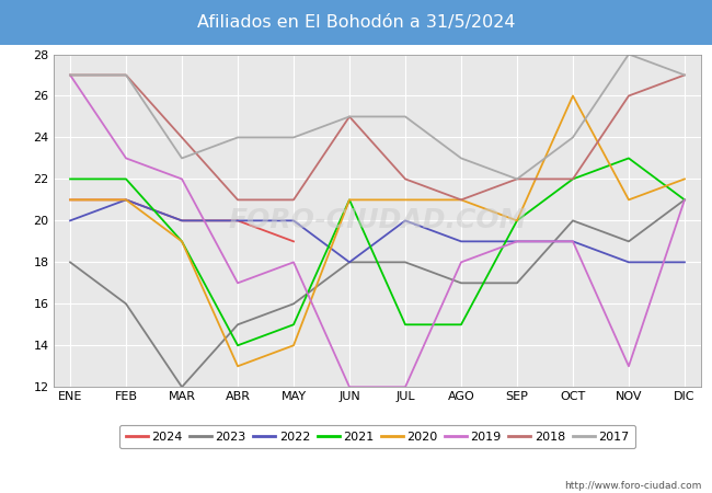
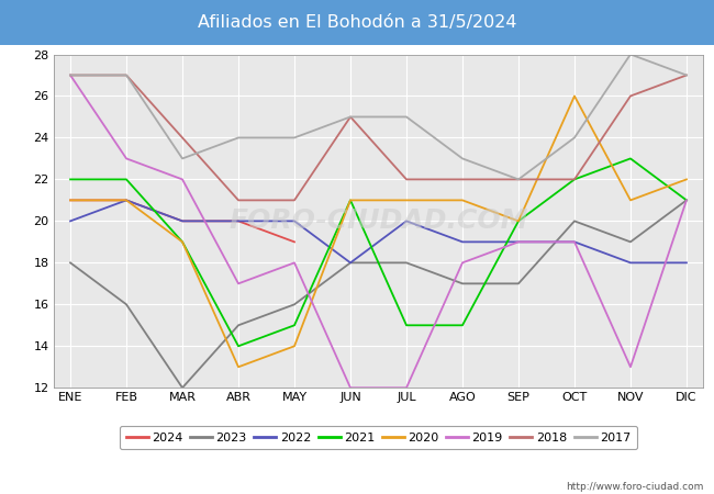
2018/AGO: 21 -> 22
